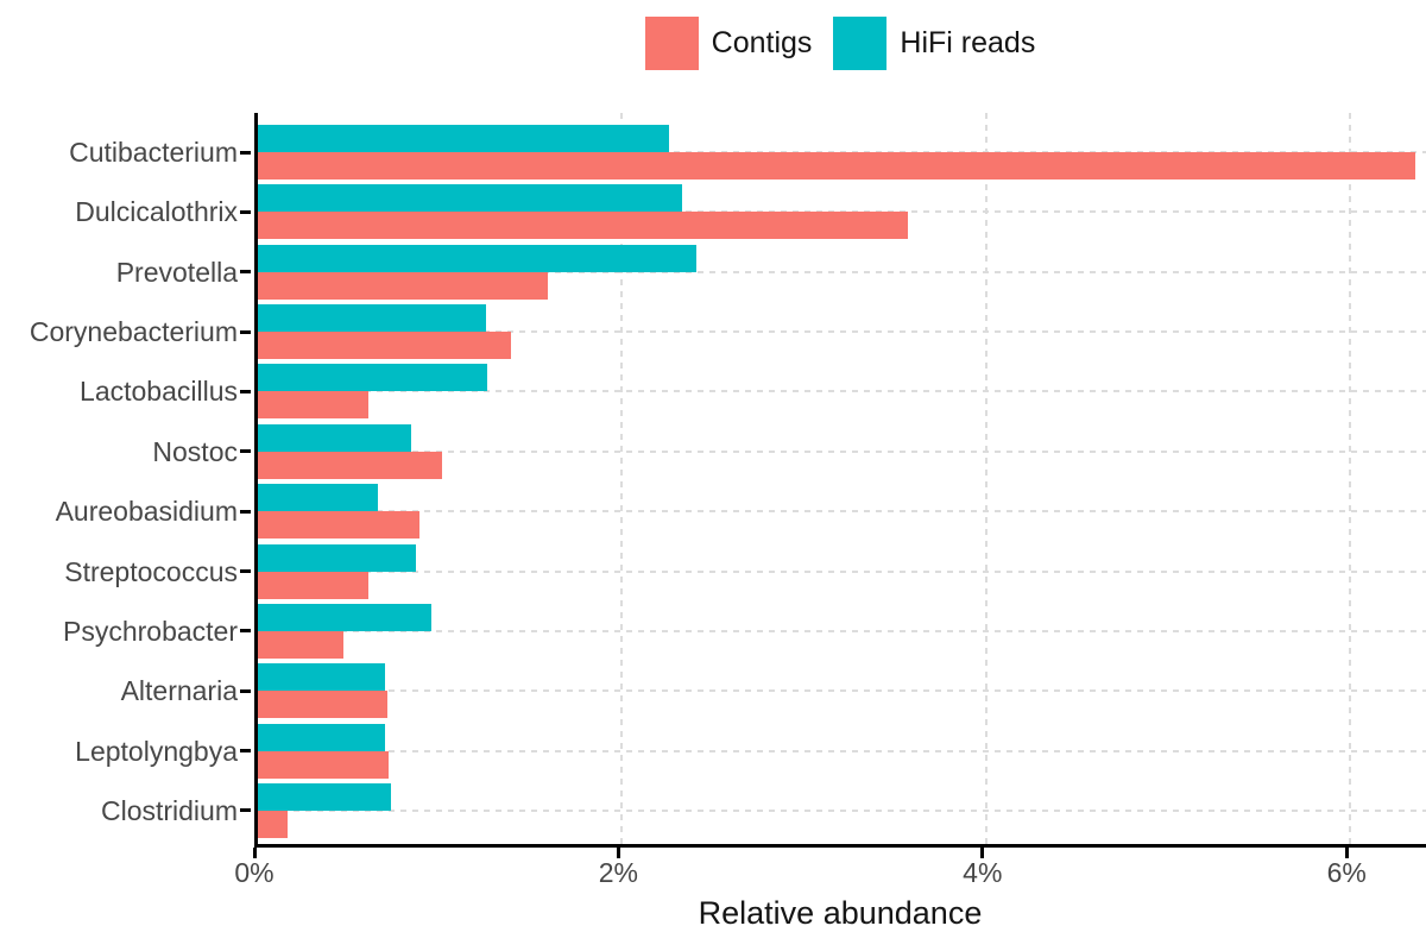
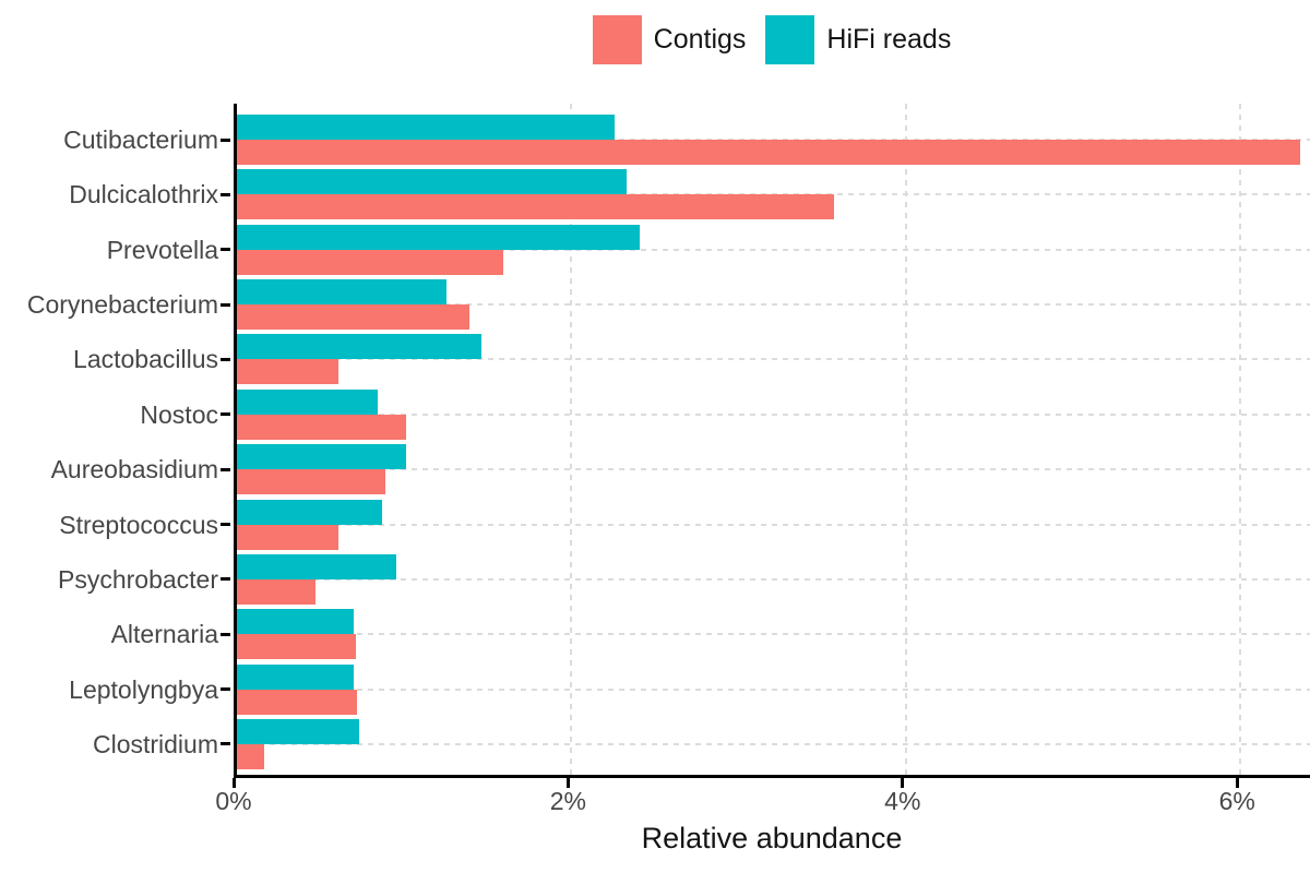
HiFi reads/Lactobacillus: 1.26% -> 1.46%
HiFi reads/Aureobasidium: 0.66% -> 1.01%
